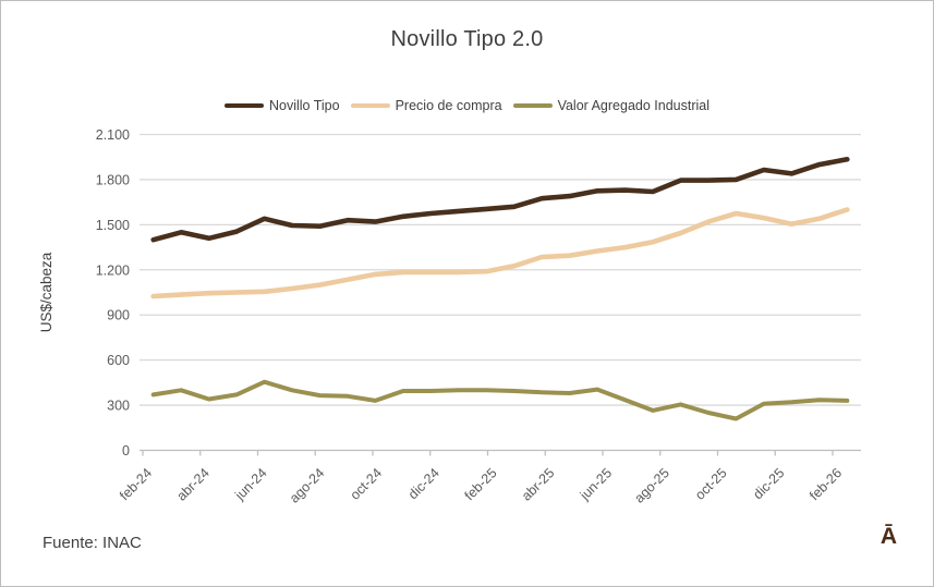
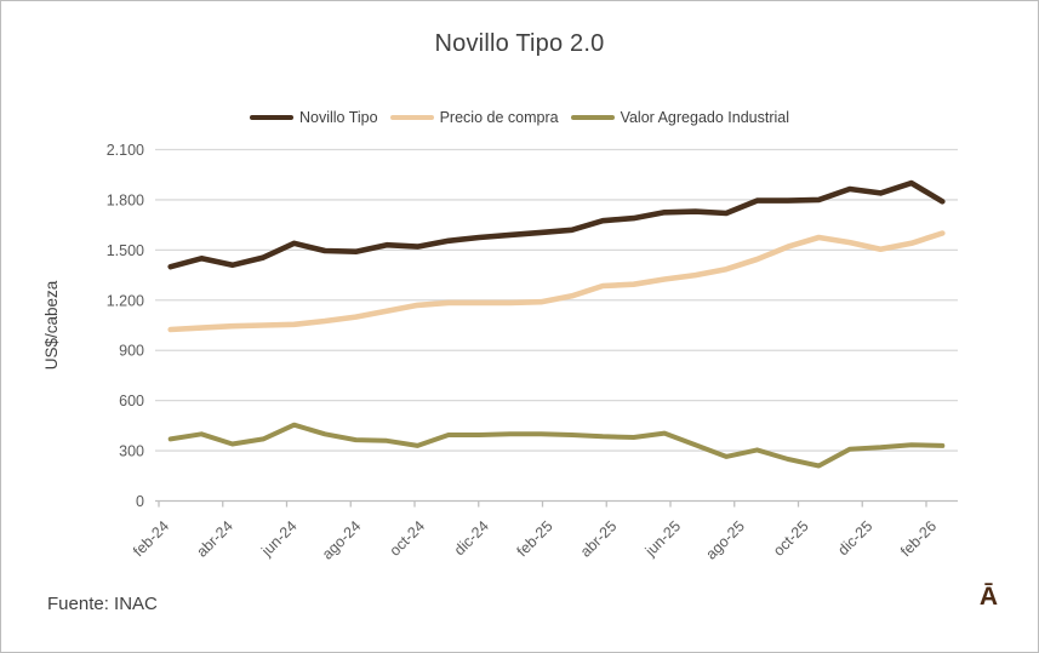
Novillo Tipo/feb-26: 1940 -> 1790
